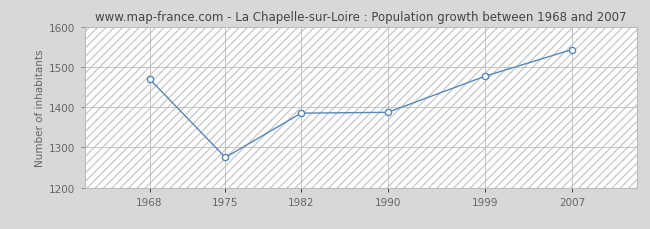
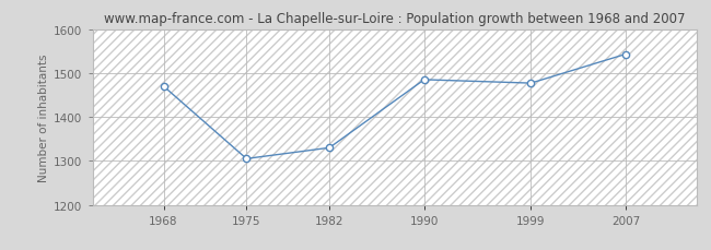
1975: 1275 -> 1305
1982: 1385 -> 1330
1990: 1387 -> 1485
